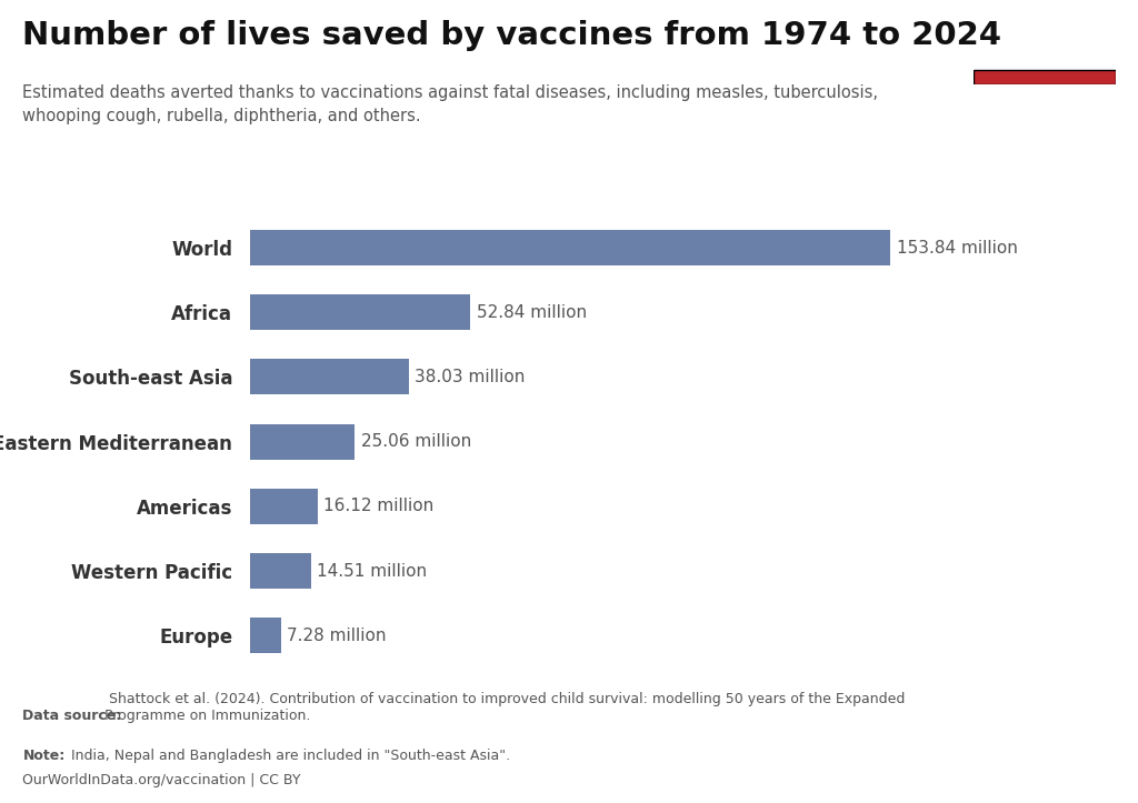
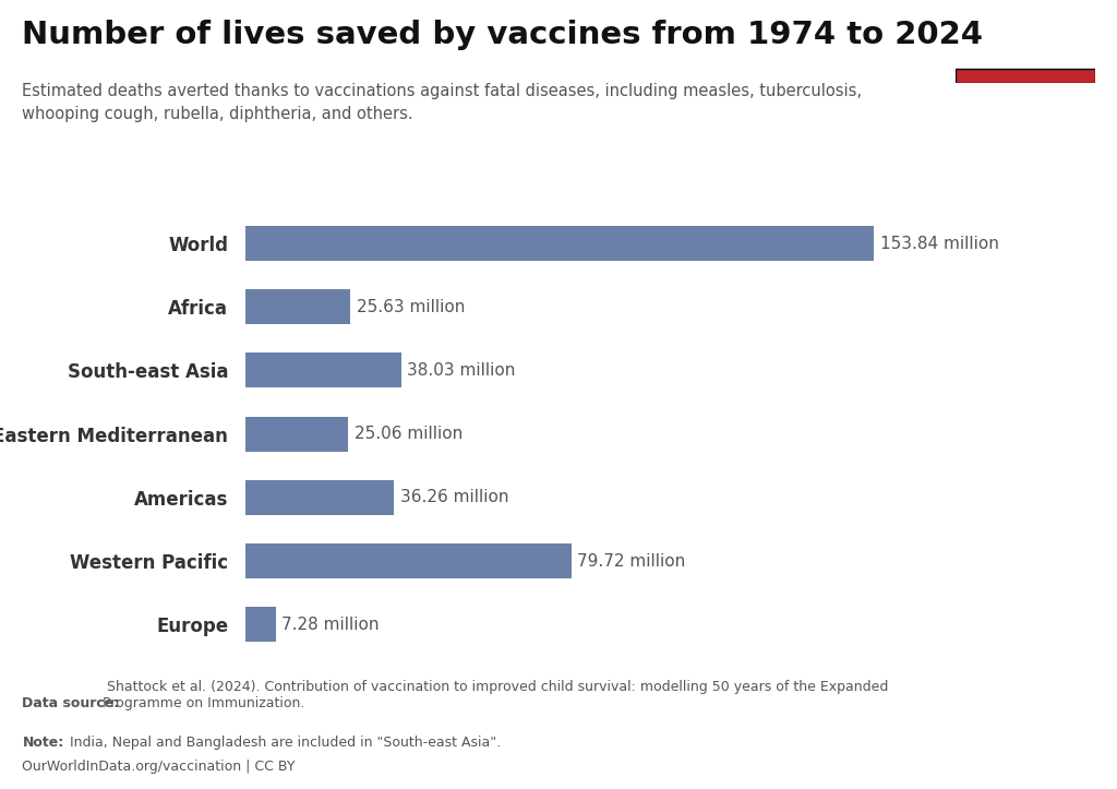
Africa: 52.84 -> 25.63
Americas: 16.12 -> 36.26
Western Pacific: 14.51 -> 79.72
